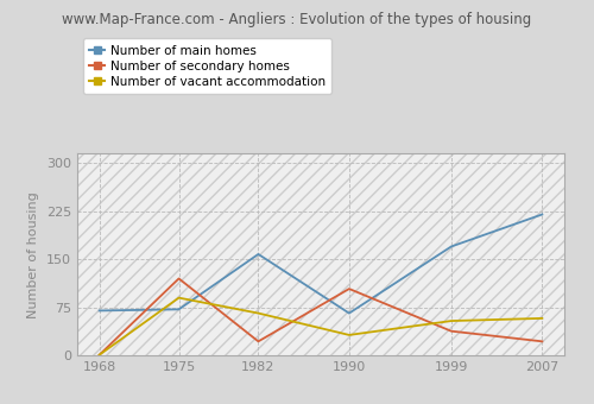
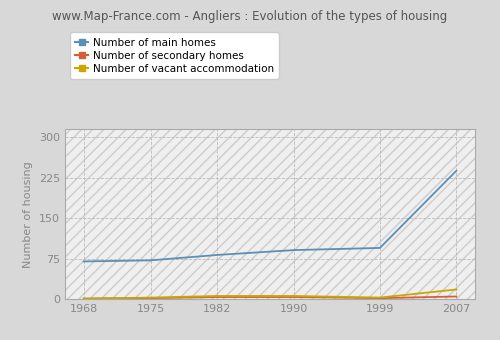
Number of secondary homes/1975: 120 -> 2
Number of vacant accommodation/1975: 90 -> 3
Number of main homes/1982: 158 -> 82
Number of secondary homes/1982: 22 -> 4
Number of vacant accommodation/1982: 66 -> 6
Number of main homes/1990: 66 -> 91
Number of secondary homes/1990: 104 -> 4
Number of vacant accommodation/1990: 32 -> 6
Number of main homes/1999: 170 -> 95
Number of secondary homes/1999: 38 -> 2
Number of vacant accommodation/1999: 54 -> 3
Number of main homes/2007: 220 -> 238
Number of secondary homes/2007: 22 -> 5
Number of vacant accommodation/2007: 58 -> 18
